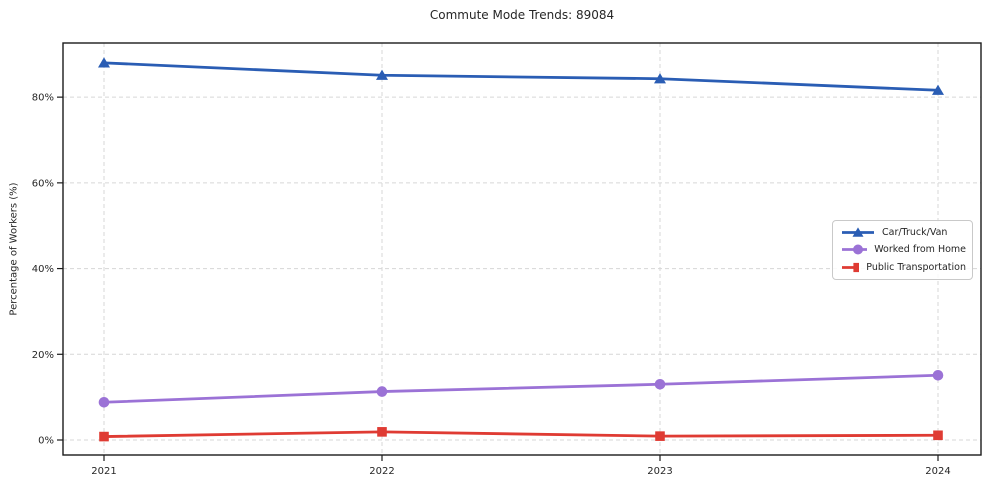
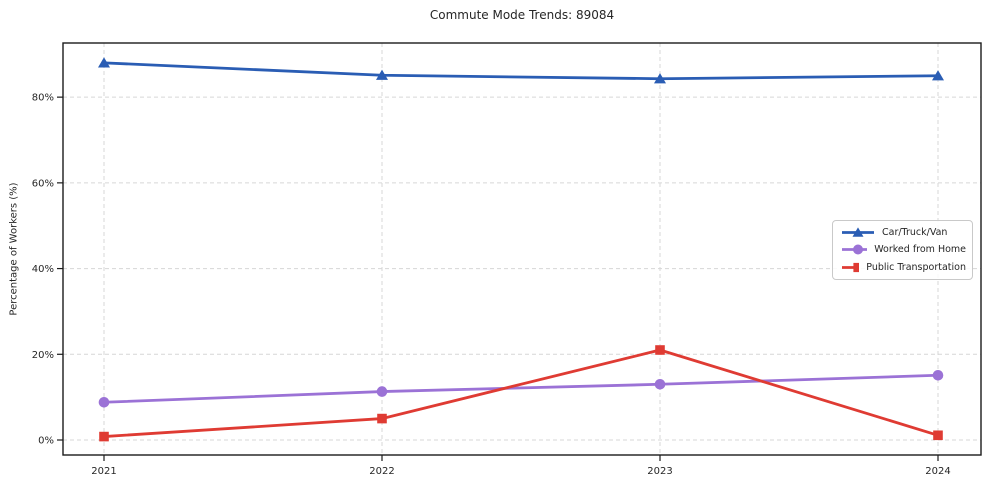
Public Transportation/2022: 2% -> 5%
Public Transportation/2023: 1% -> 21%
Car/Truck/Van/2024: 82% -> 85%
